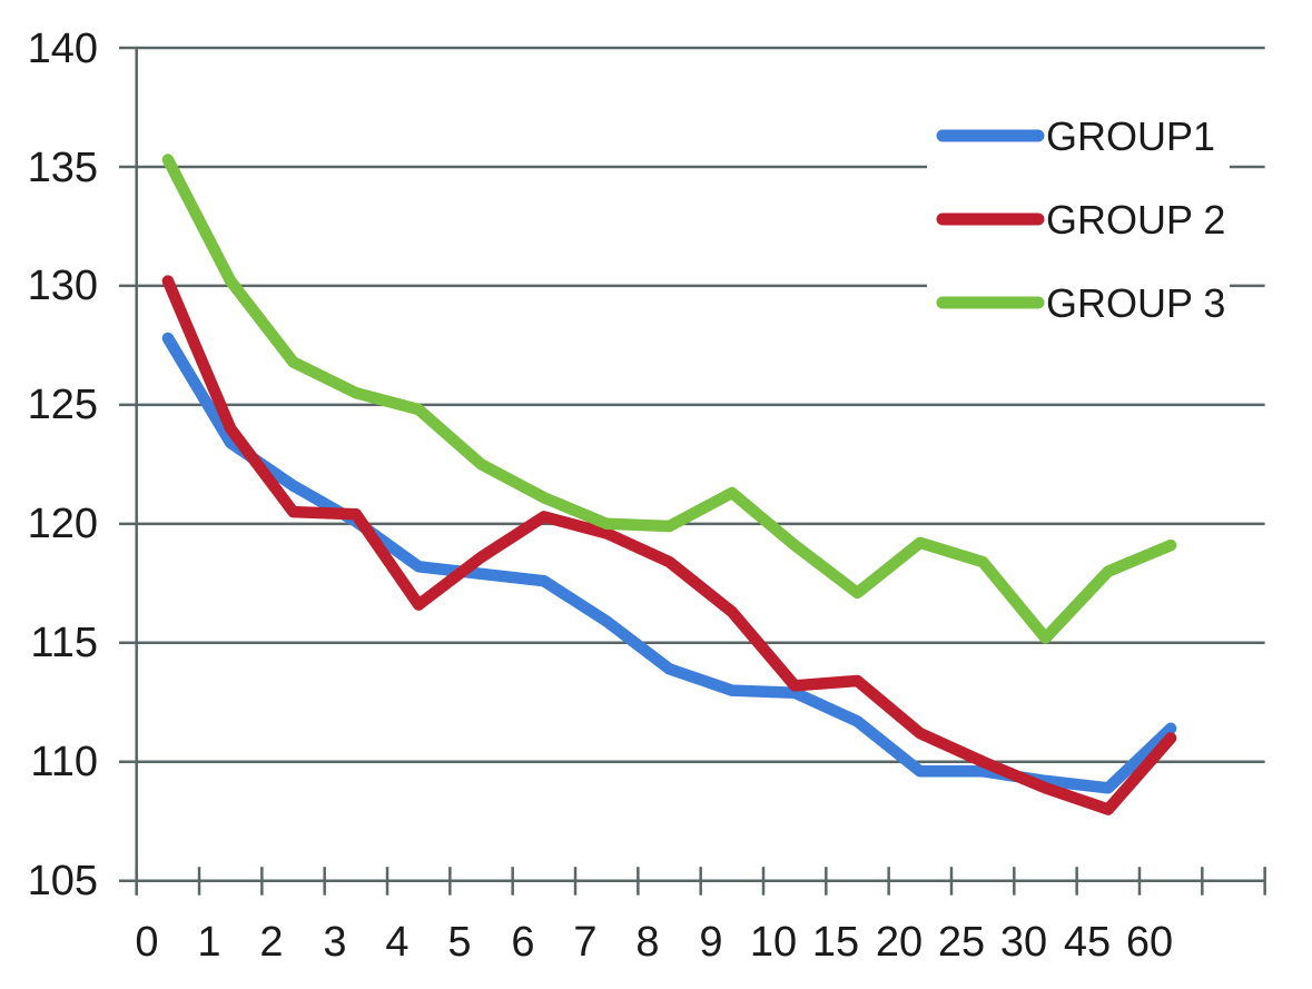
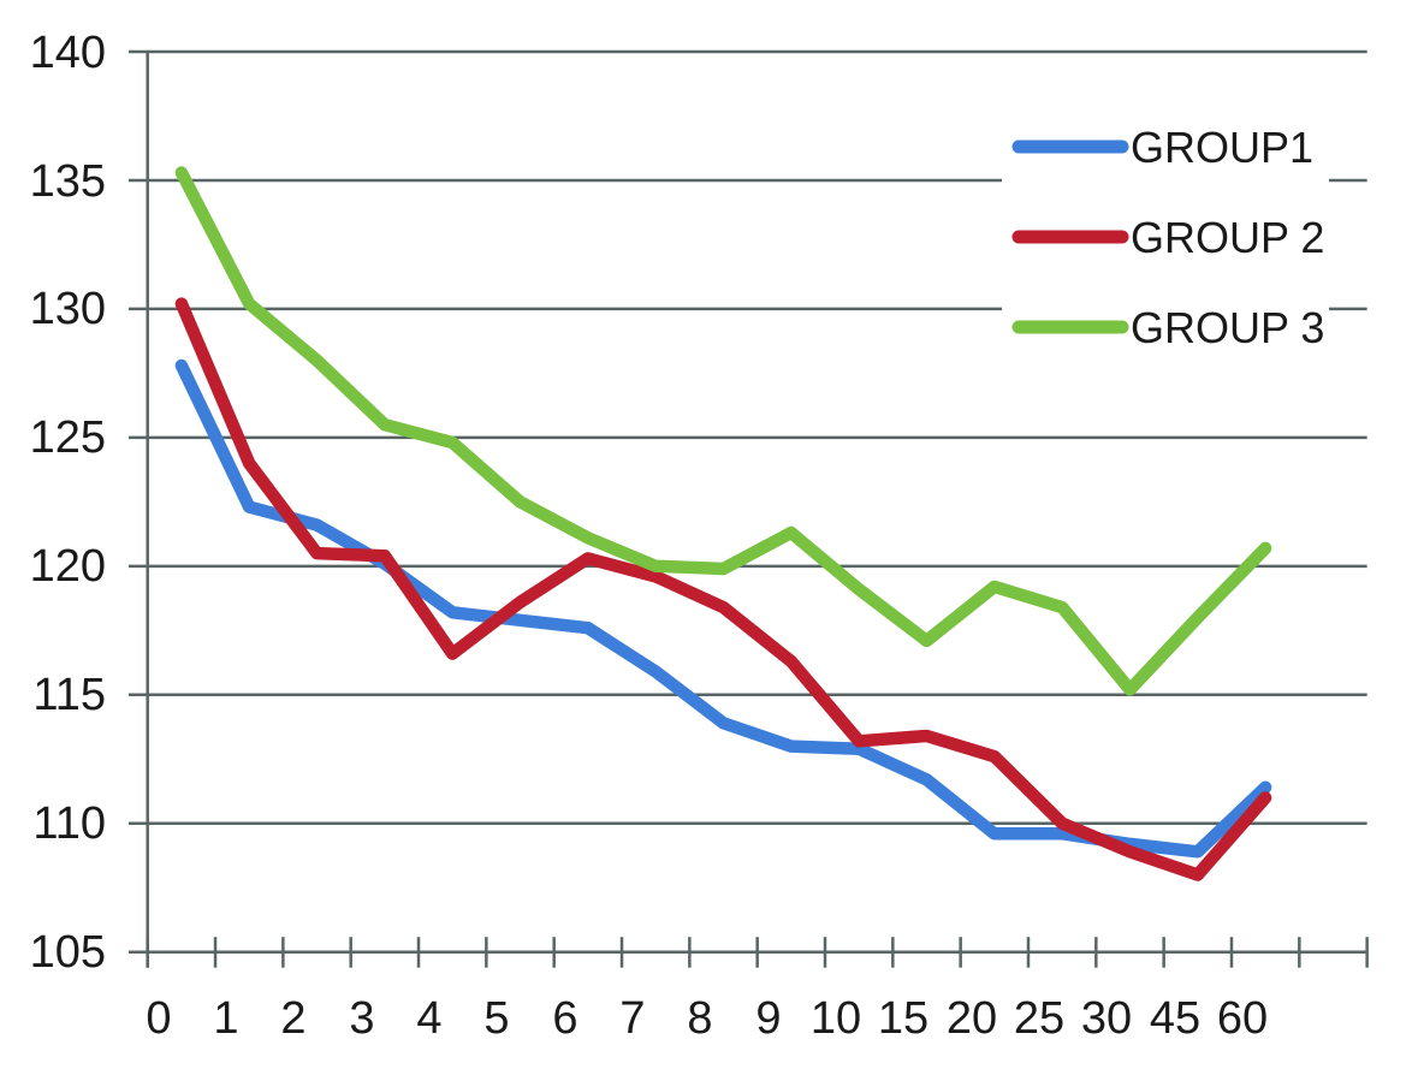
GROUP1/1: 123.4 -> 122.3
GROUP 3/2: 126.8 -> 128.0
GROUP 2/20: 111.2 -> 112.6
GROUP 3/60: 119.1 -> 120.7
